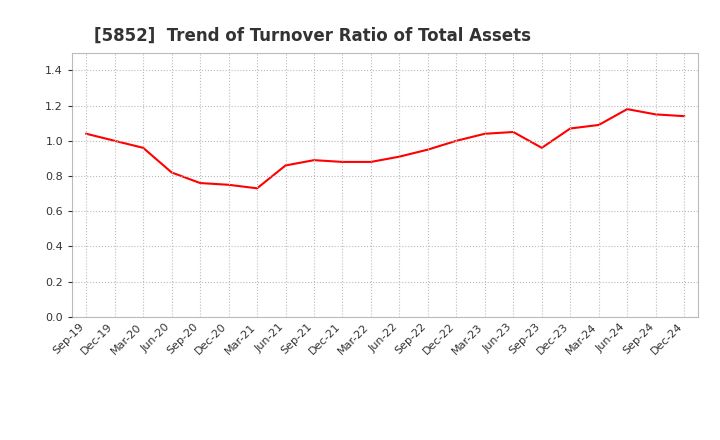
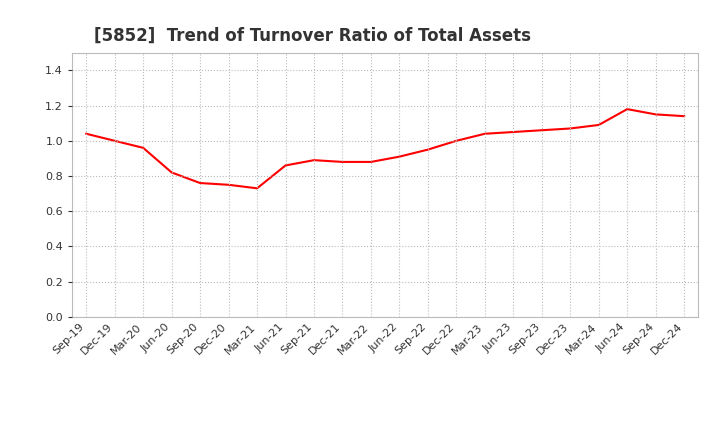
Sep-23: 0.96 -> 1.06
